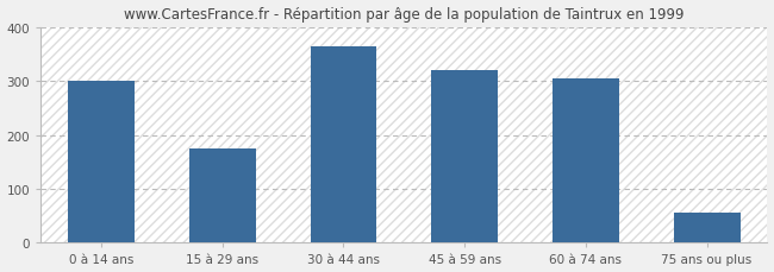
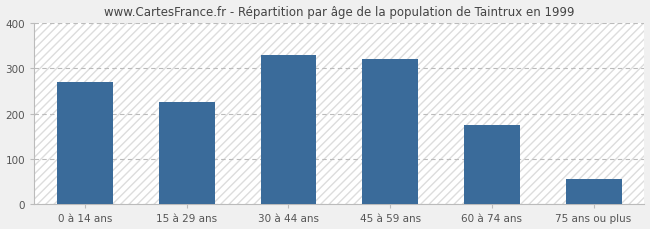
0 à 14 ans: 300 -> 270
15 à 29 ans: 175 -> 225
30 à 44 ans: 365 -> 330
60 à 74 ans: 305 -> 174
